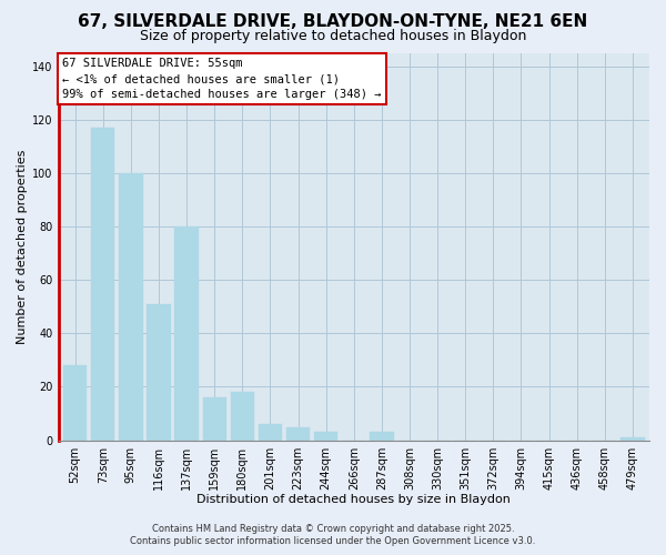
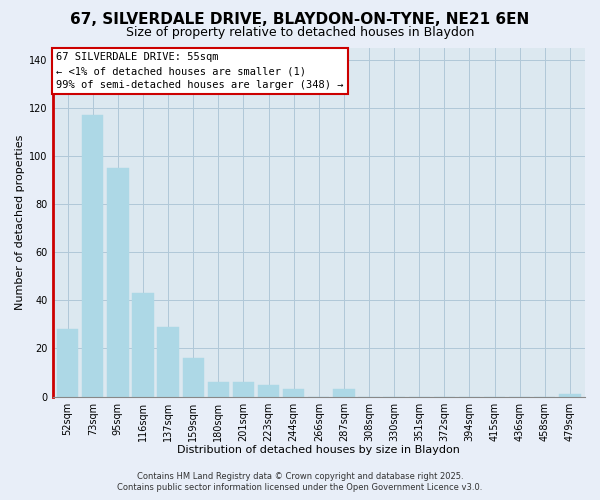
95sqm: 100 -> 95
116sqm: 51 -> 43
137sqm: 80 -> 29
180sqm: 18 -> 6
